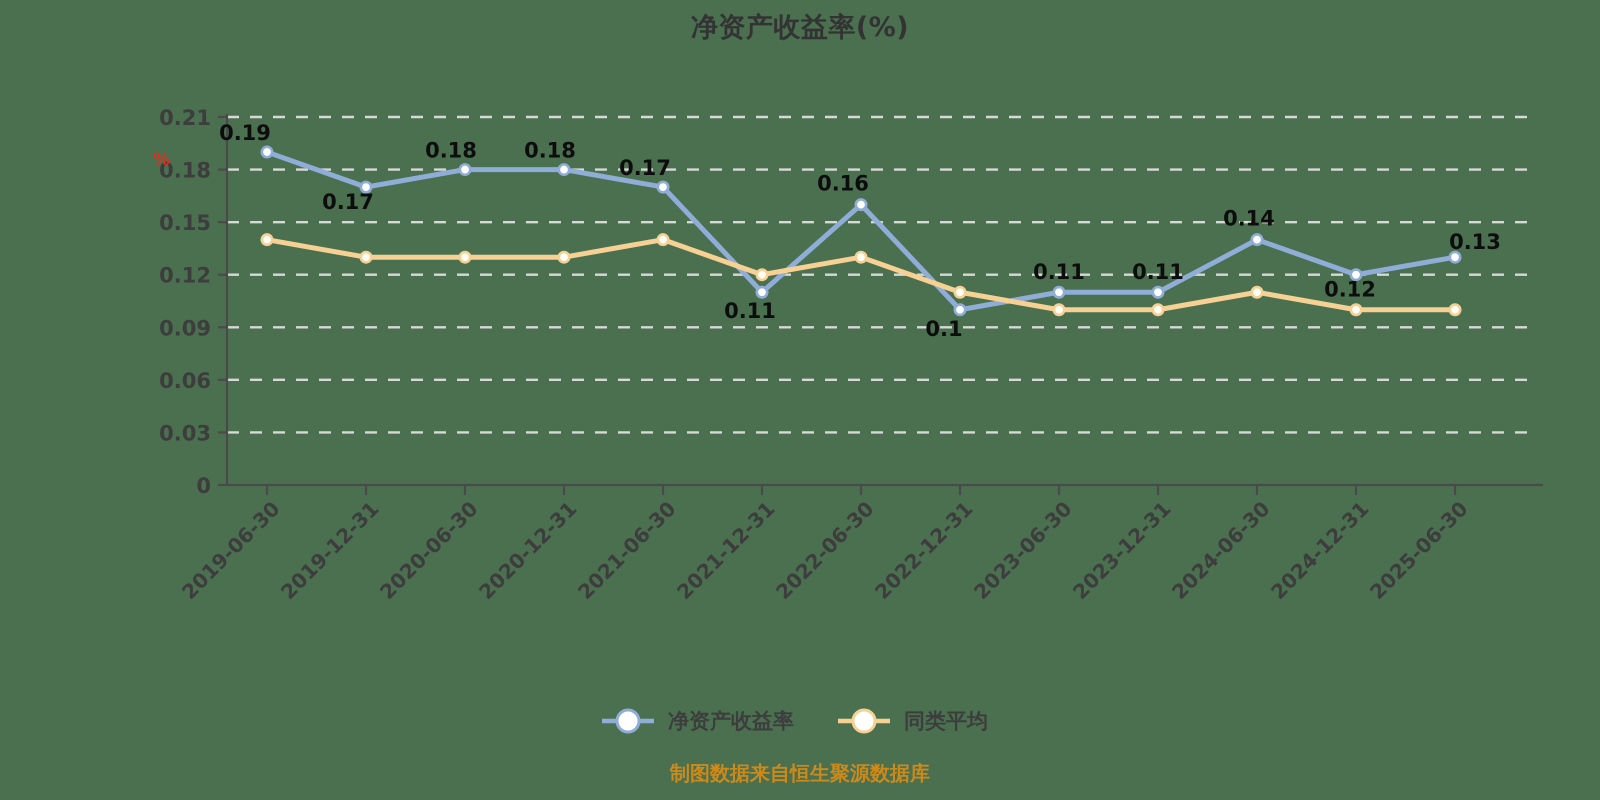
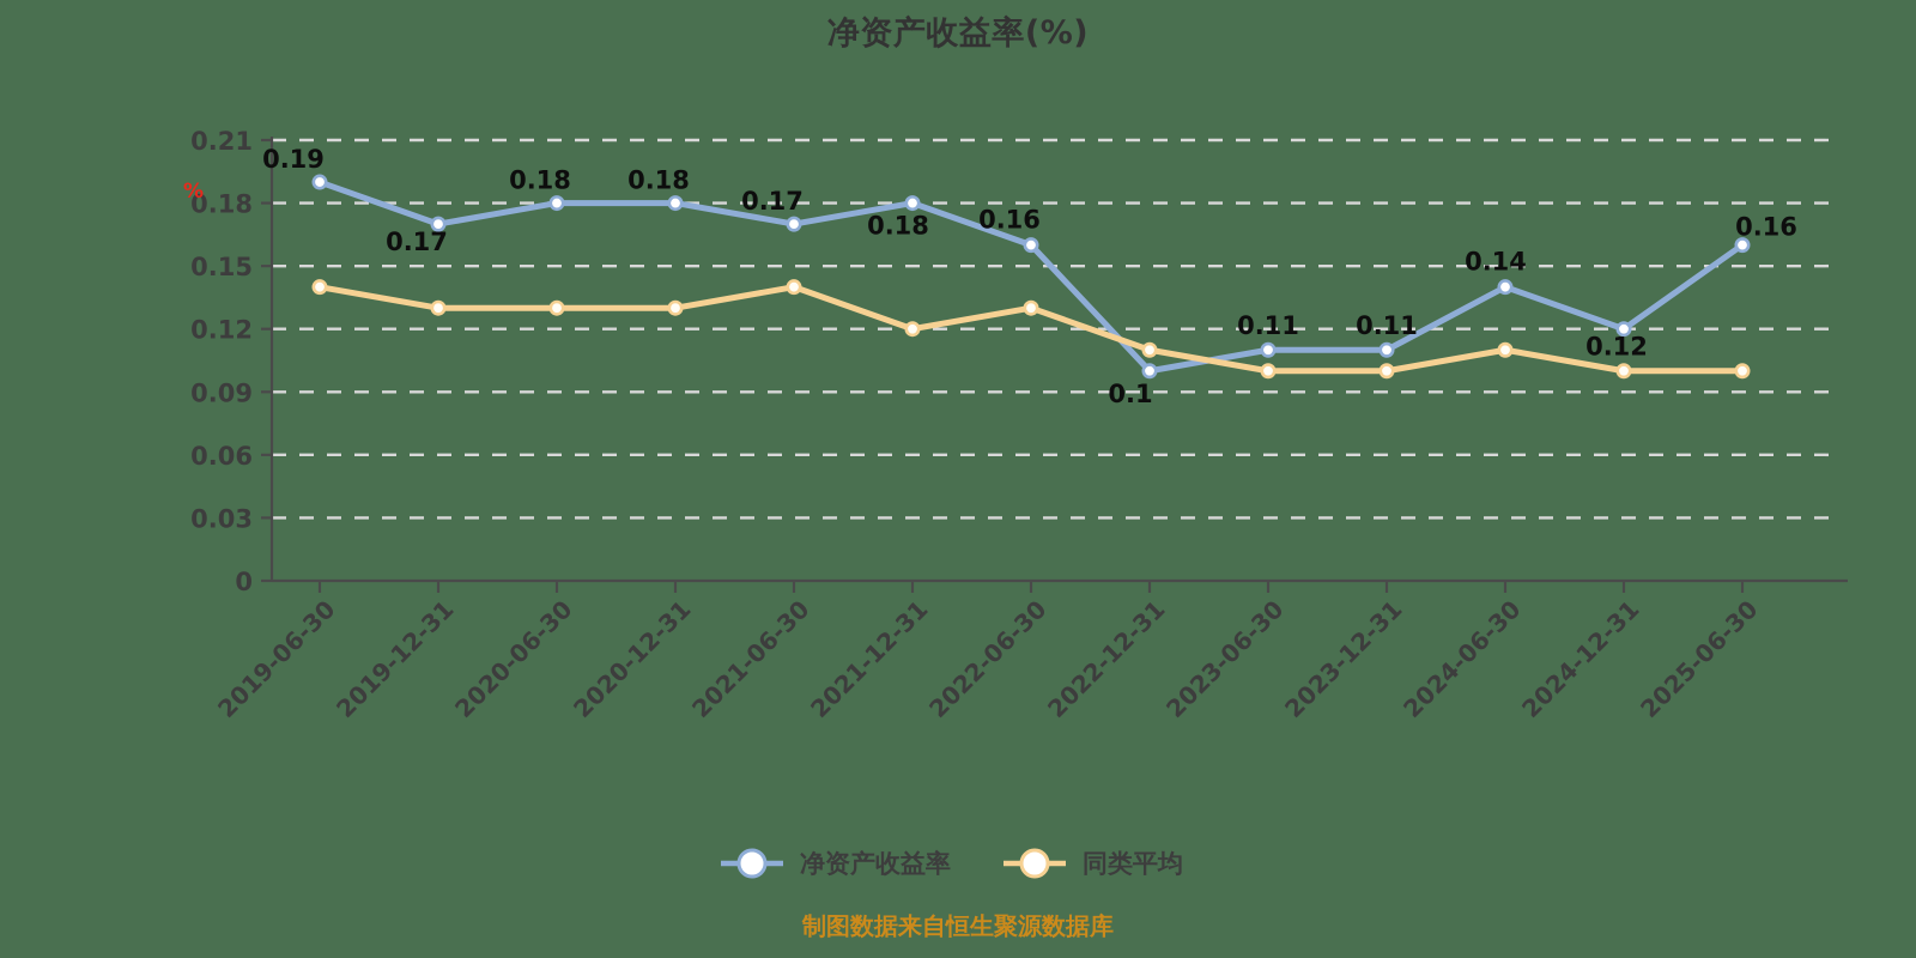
净资产收益率/2021-12-31: 0.11 -> 0.18
净资产收益率/2025-06-30: 0.13 -> 0.16
